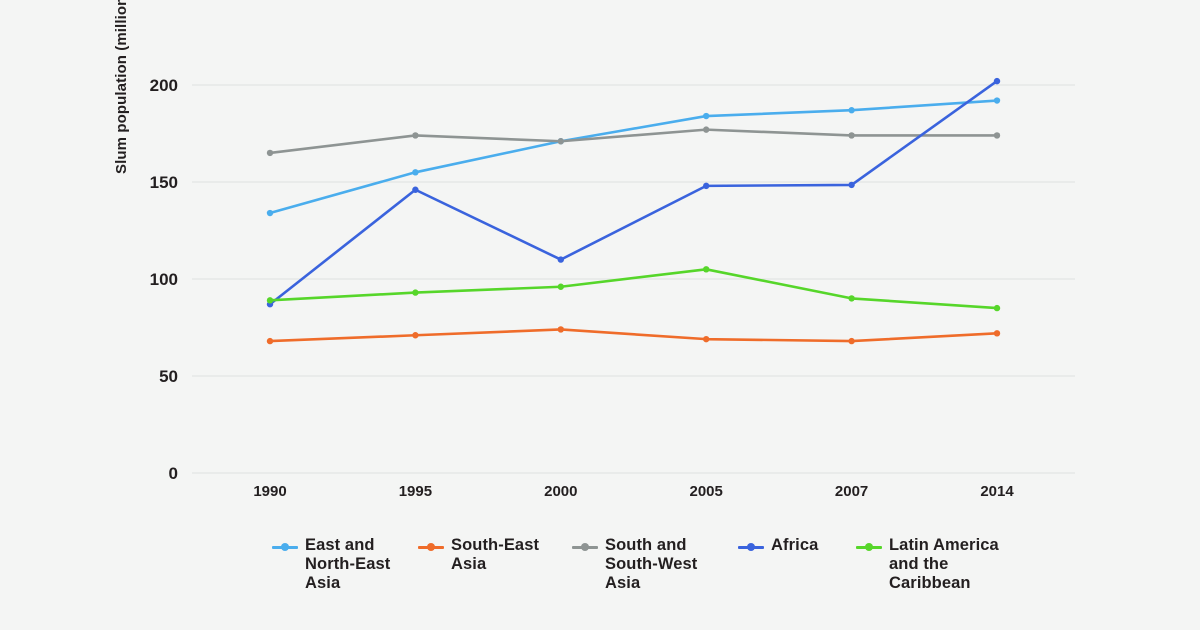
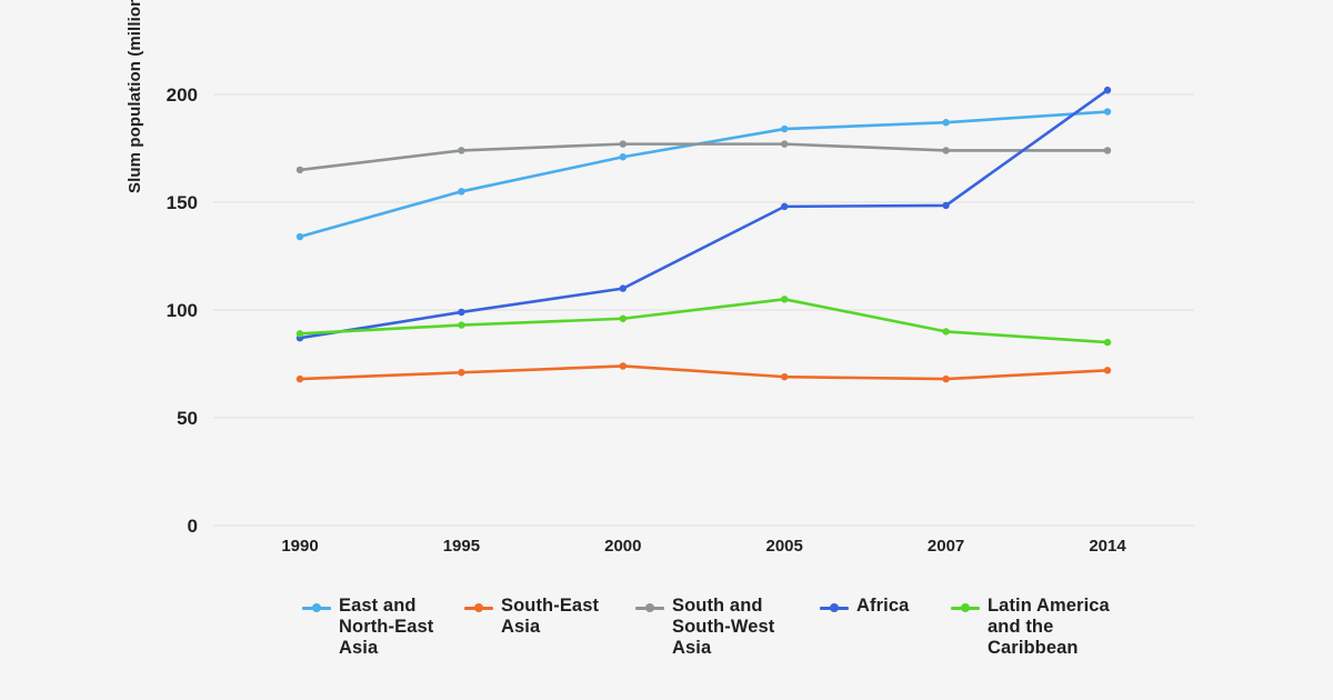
Africa/1995: 146 -> 99
South and South-West Asia/2000: 171 -> 177
